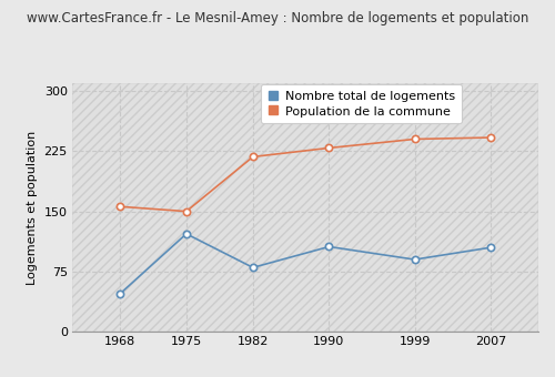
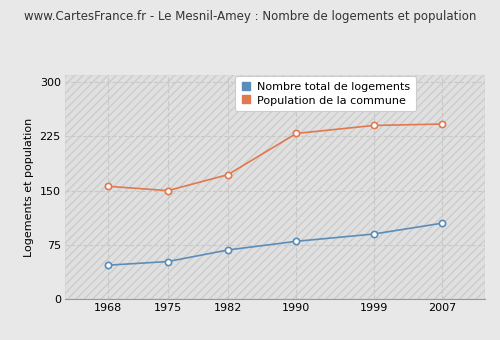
Nombre total de logements/1975: 122 -> 52
Nombre total de logements/1982: 80 -> 68
Population de la commune/1982: 218 -> 172
Nombre total de logements/1990: 106 -> 80
